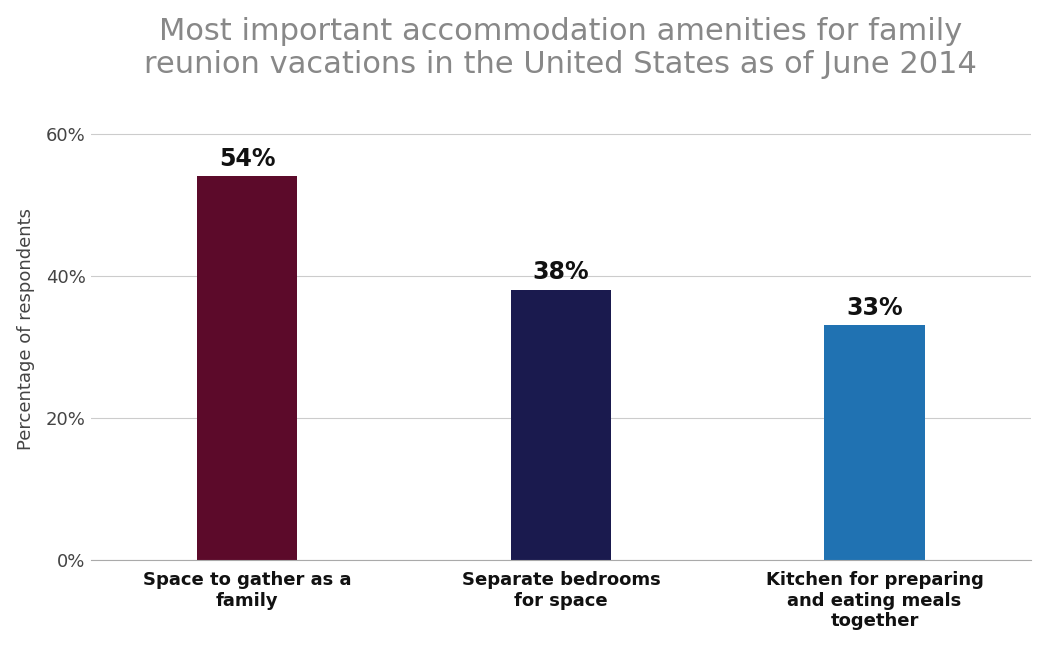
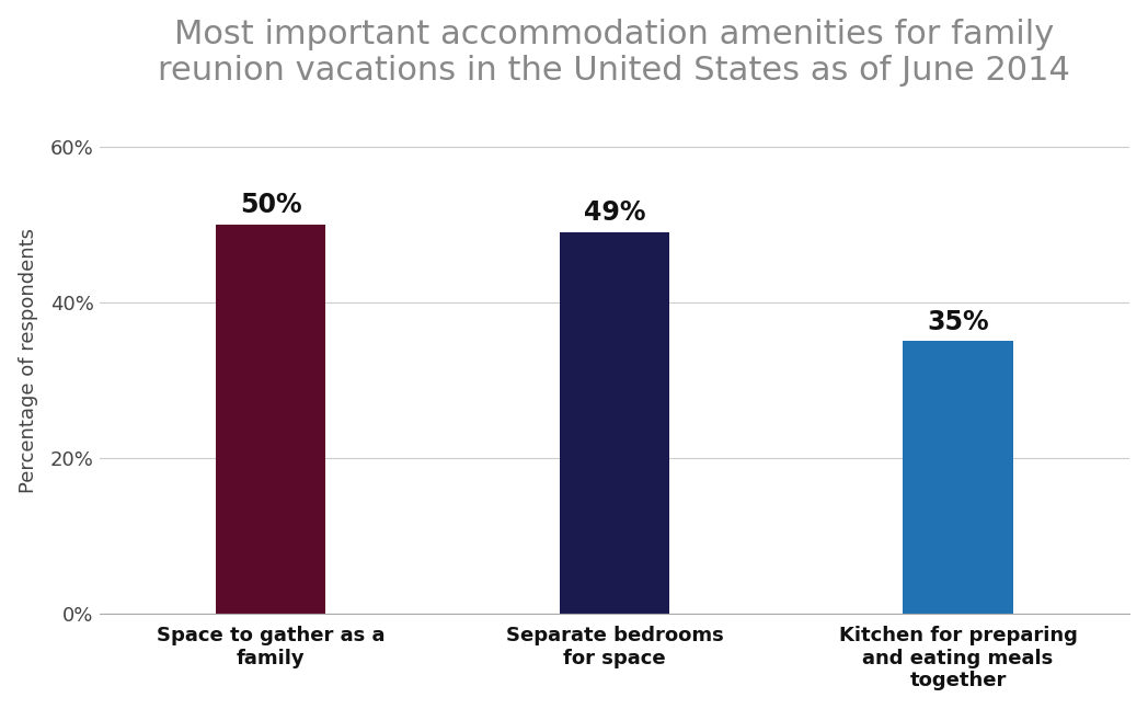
Space to gather as a family: 54% -> 50%
Separate bedrooms for space: 38% -> 49%
Kitchen for preparing and eating meals together: 33% -> 35%
